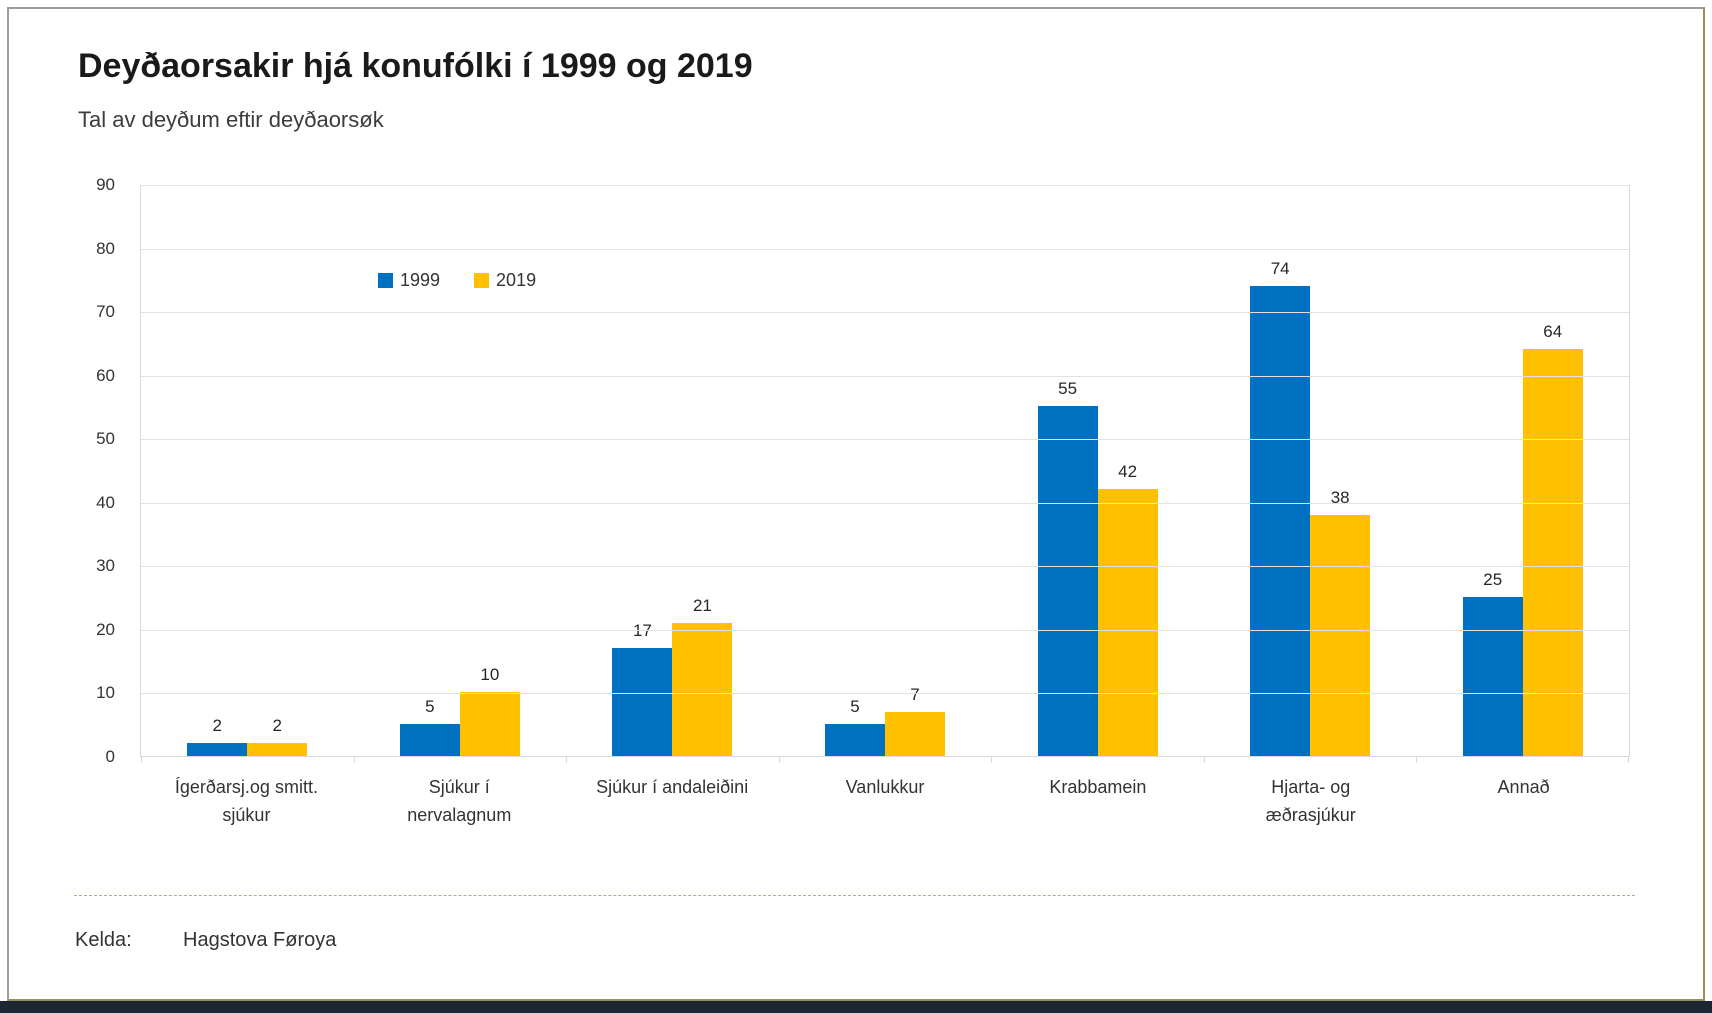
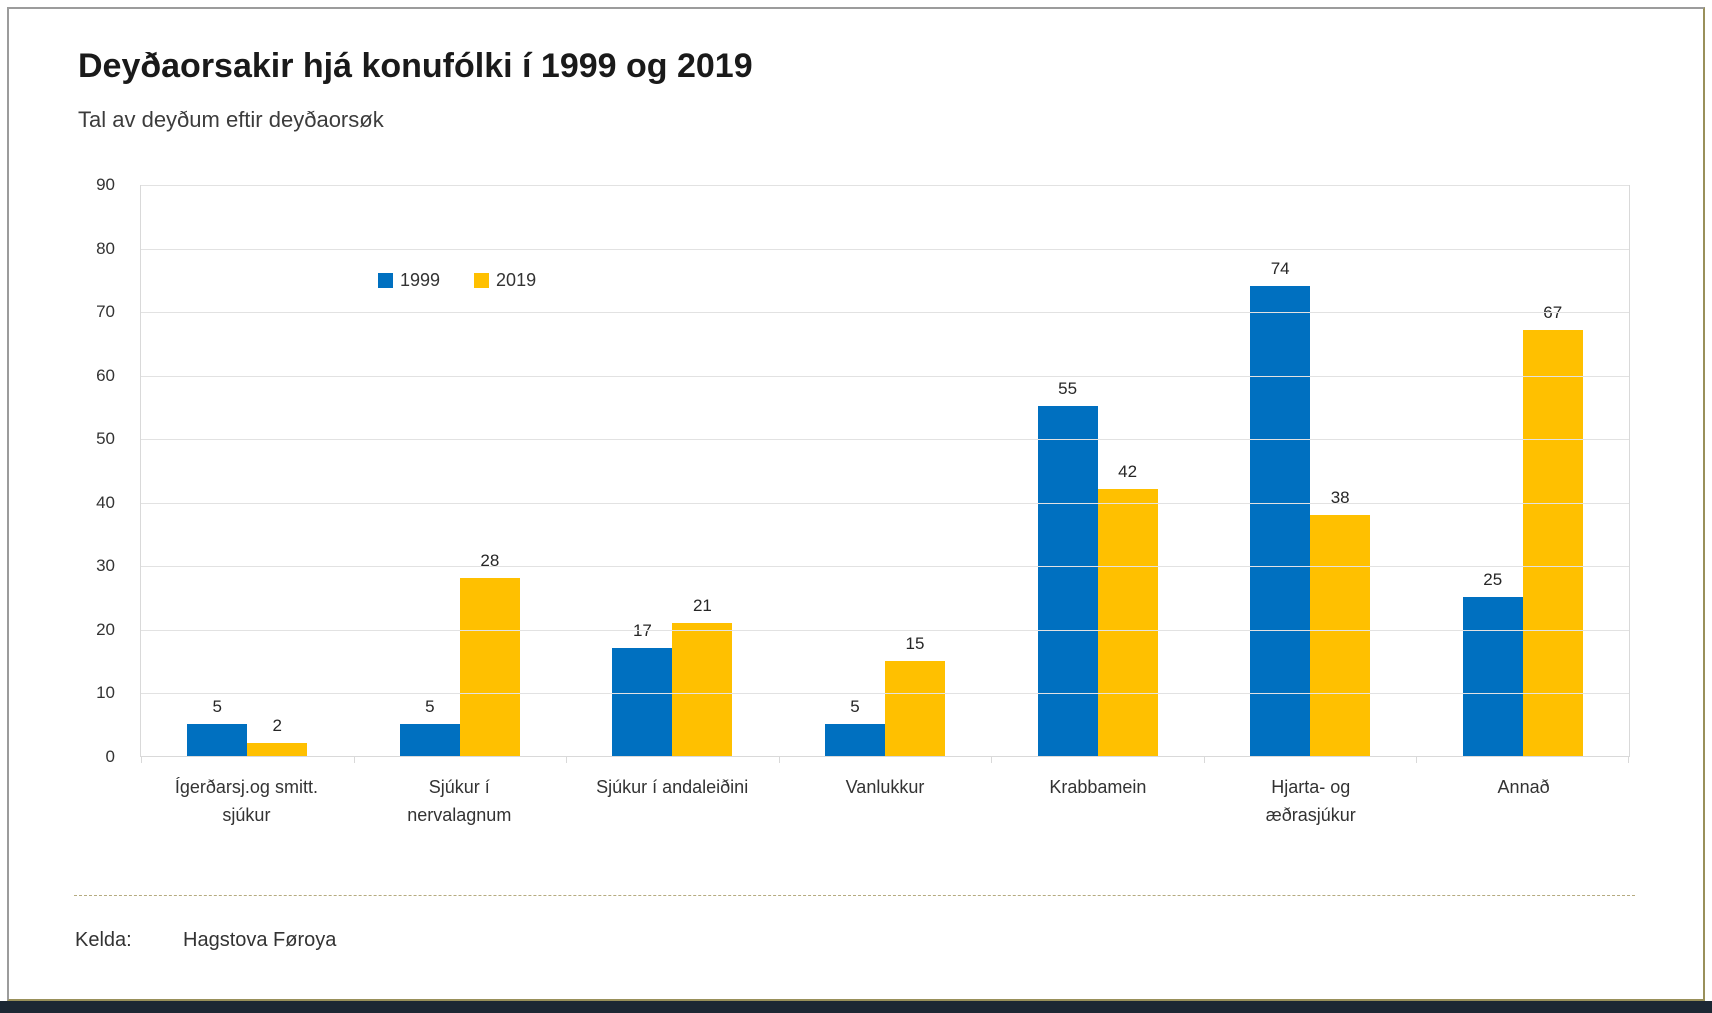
1999/Ígerðarsj.og smitt. sjúkur: 2 -> 5
2019/Sjúkur í nervalagnum: 10 -> 28
2019/Vanlukkur: 7 -> 15
2019/Annað: 64 -> 67
